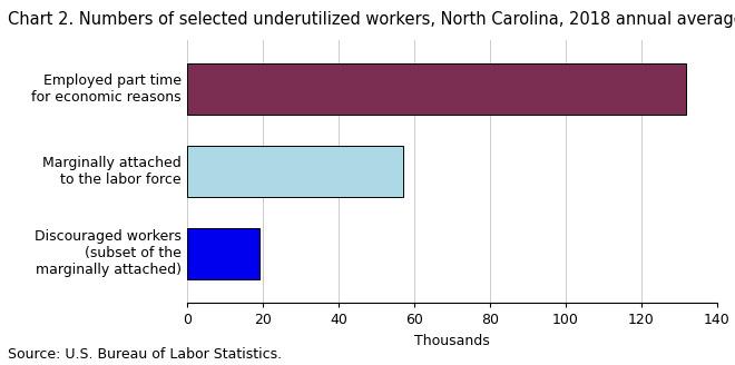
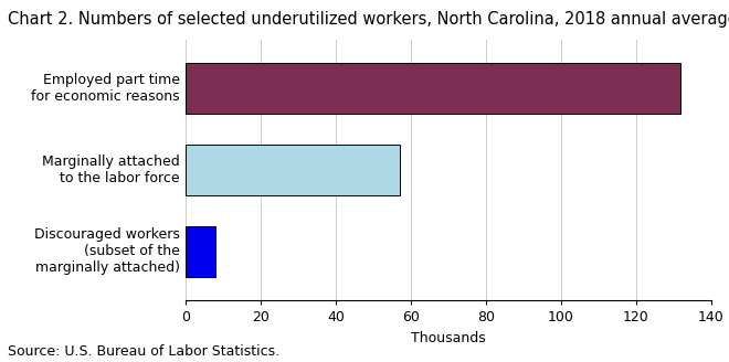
Discouraged workers (subset of the marginally attached): 19 -> 8
